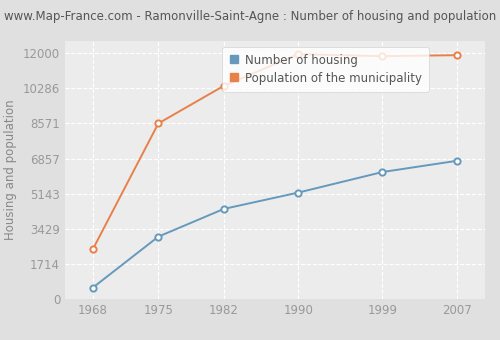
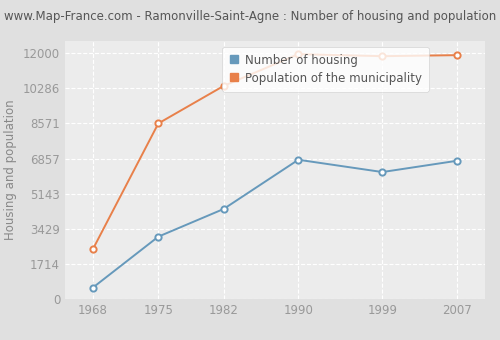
Number of housing/1990: 5200 -> 6800
